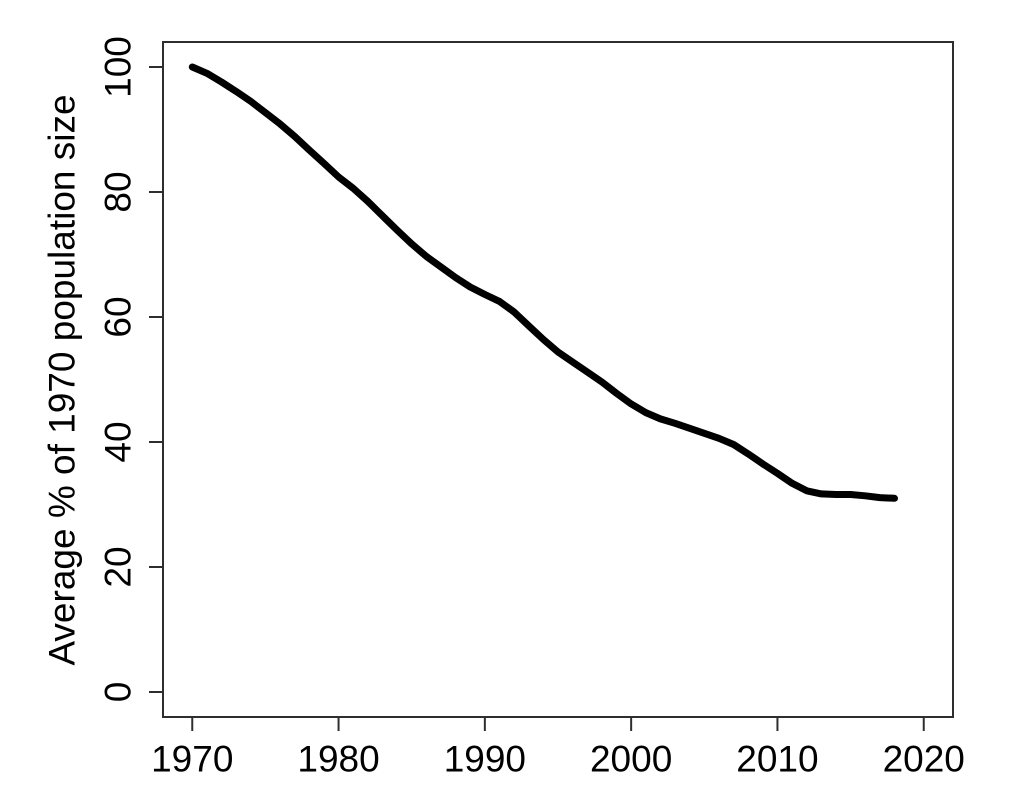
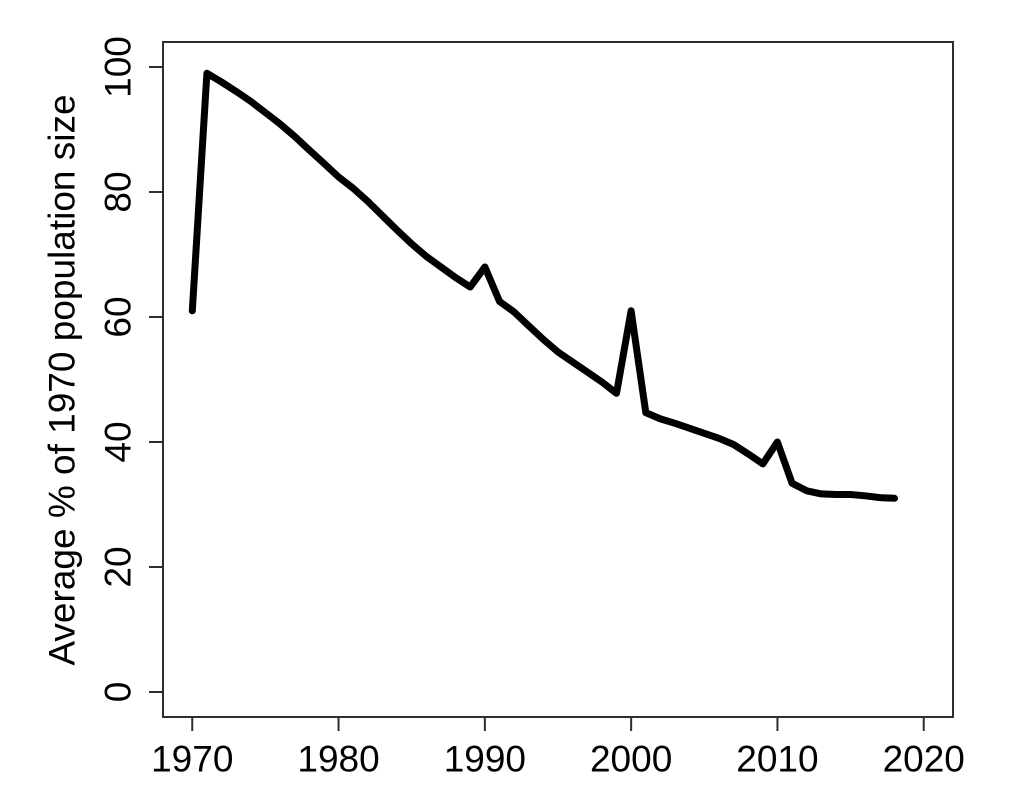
1970: 100 -> 61
1990: 64 -> 68
2000: 46 -> 61
2010: 35 -> 40
